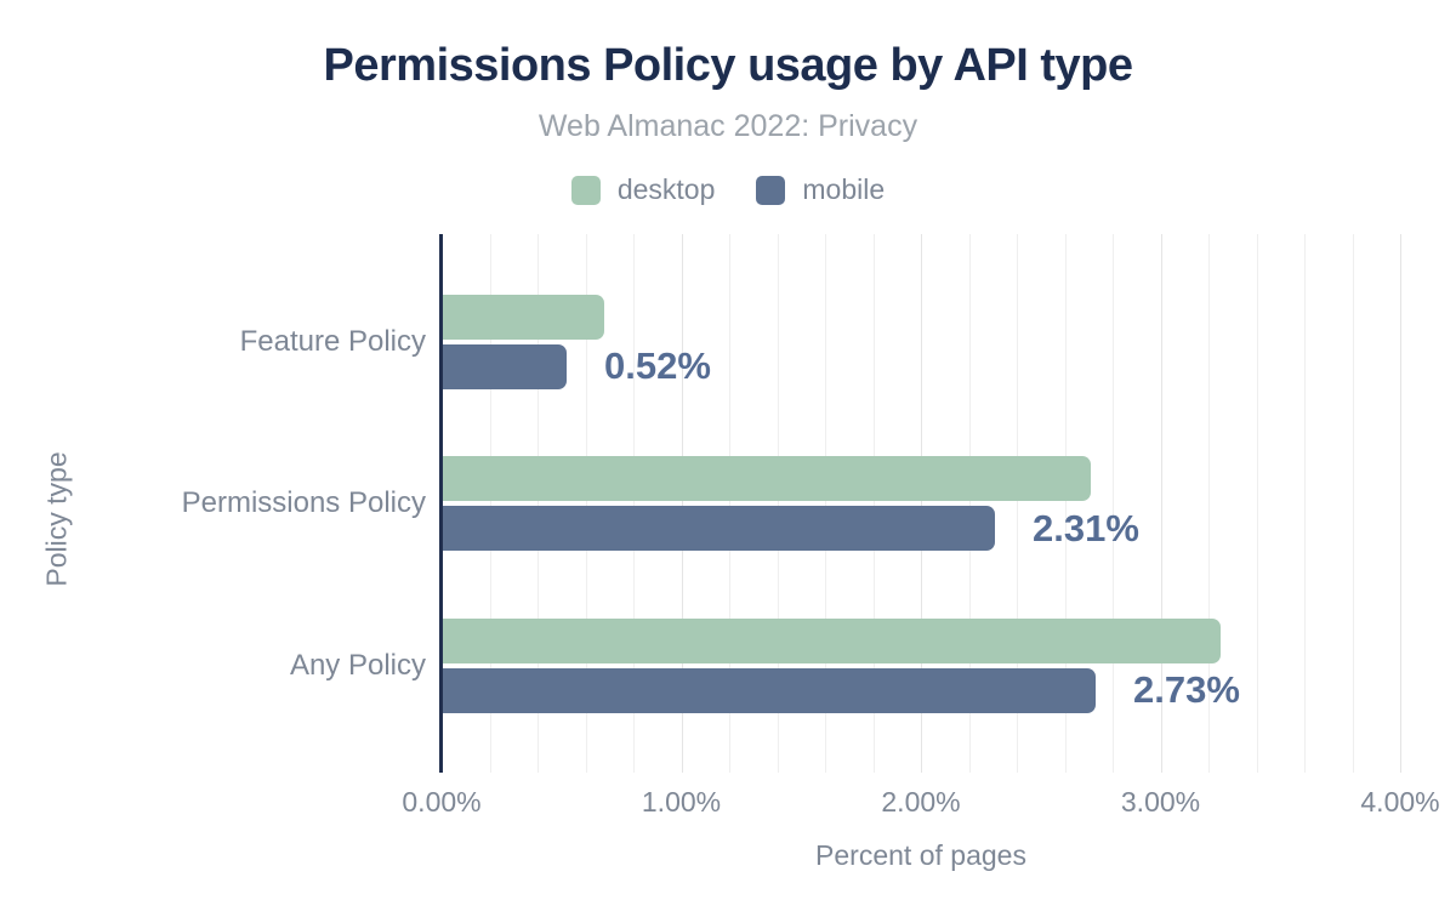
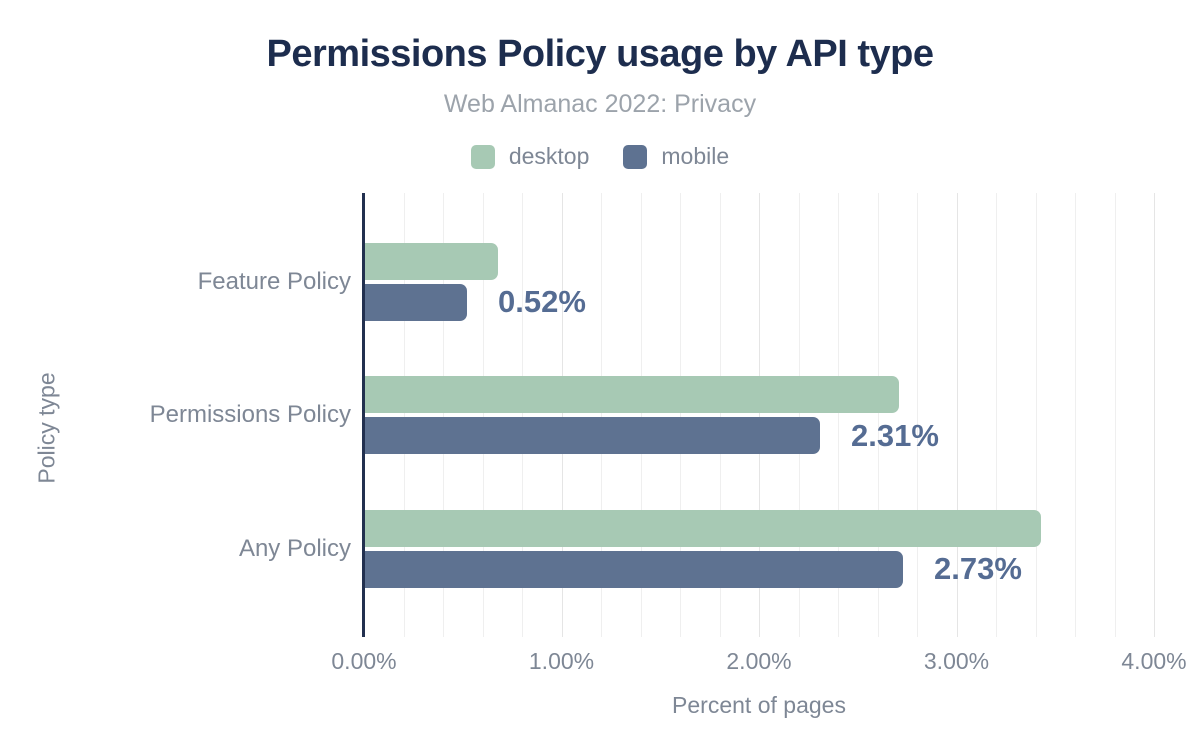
desktop/Any Policy: 3.25% -> 3.43%
